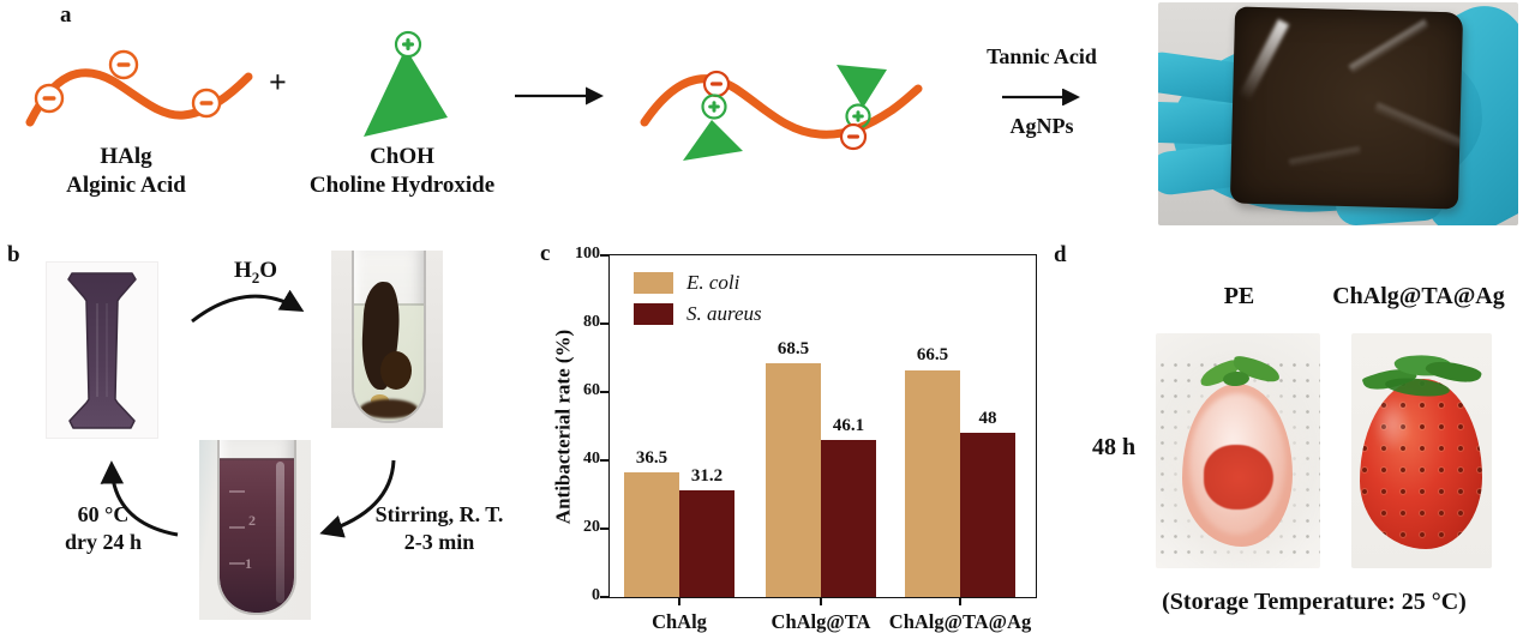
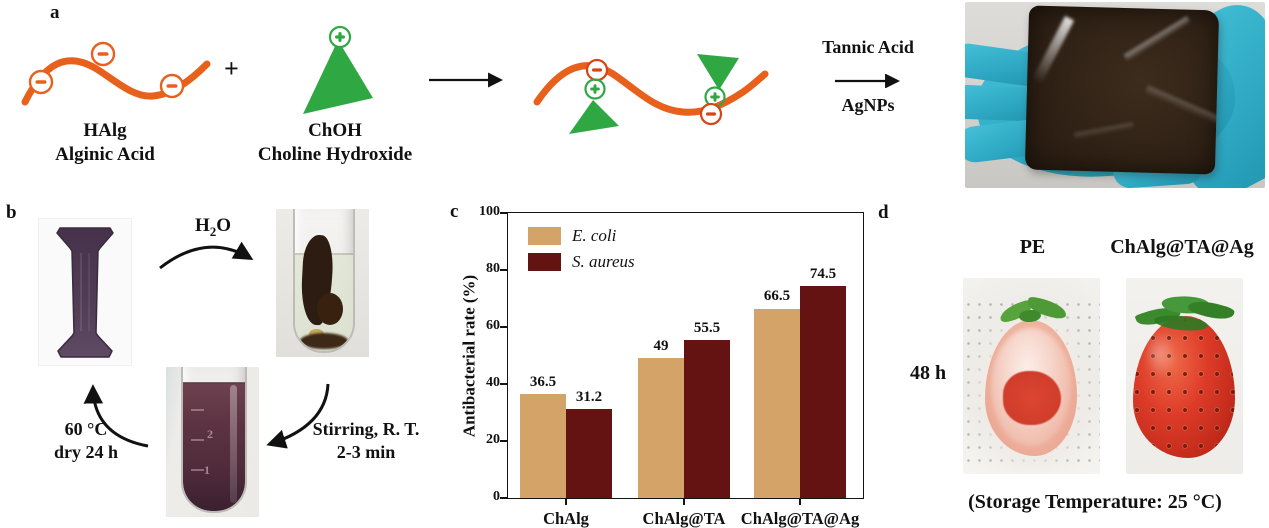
E. coli/ChAlg@TA: 68.5 -> 49
S. aureus/ChAlg@TA: 46.1 -> 55.5
S. aureus/ChAlg@TA@Ag: 48 -> 74.5
